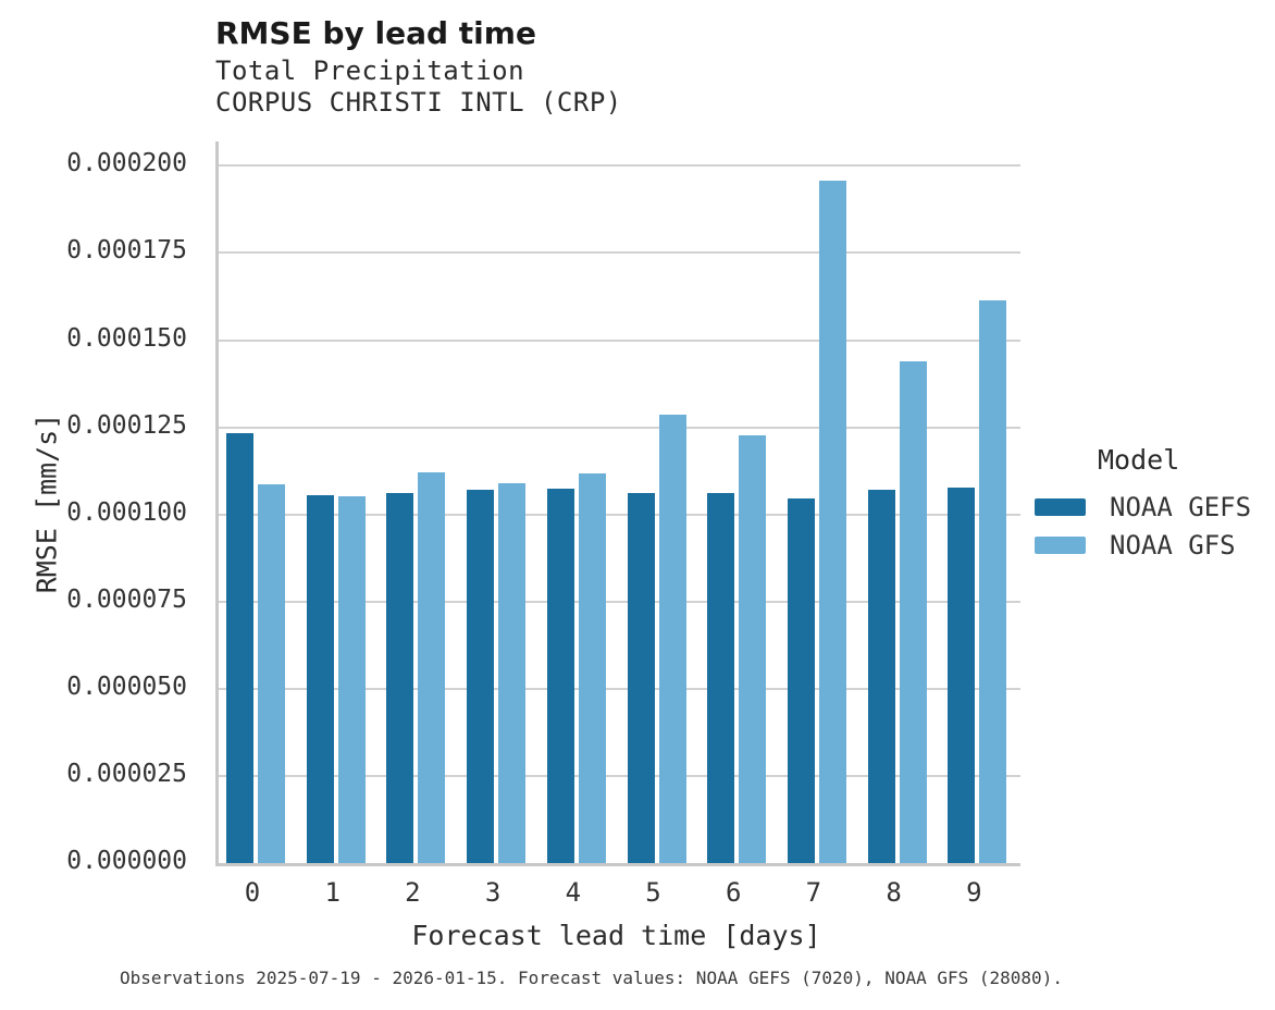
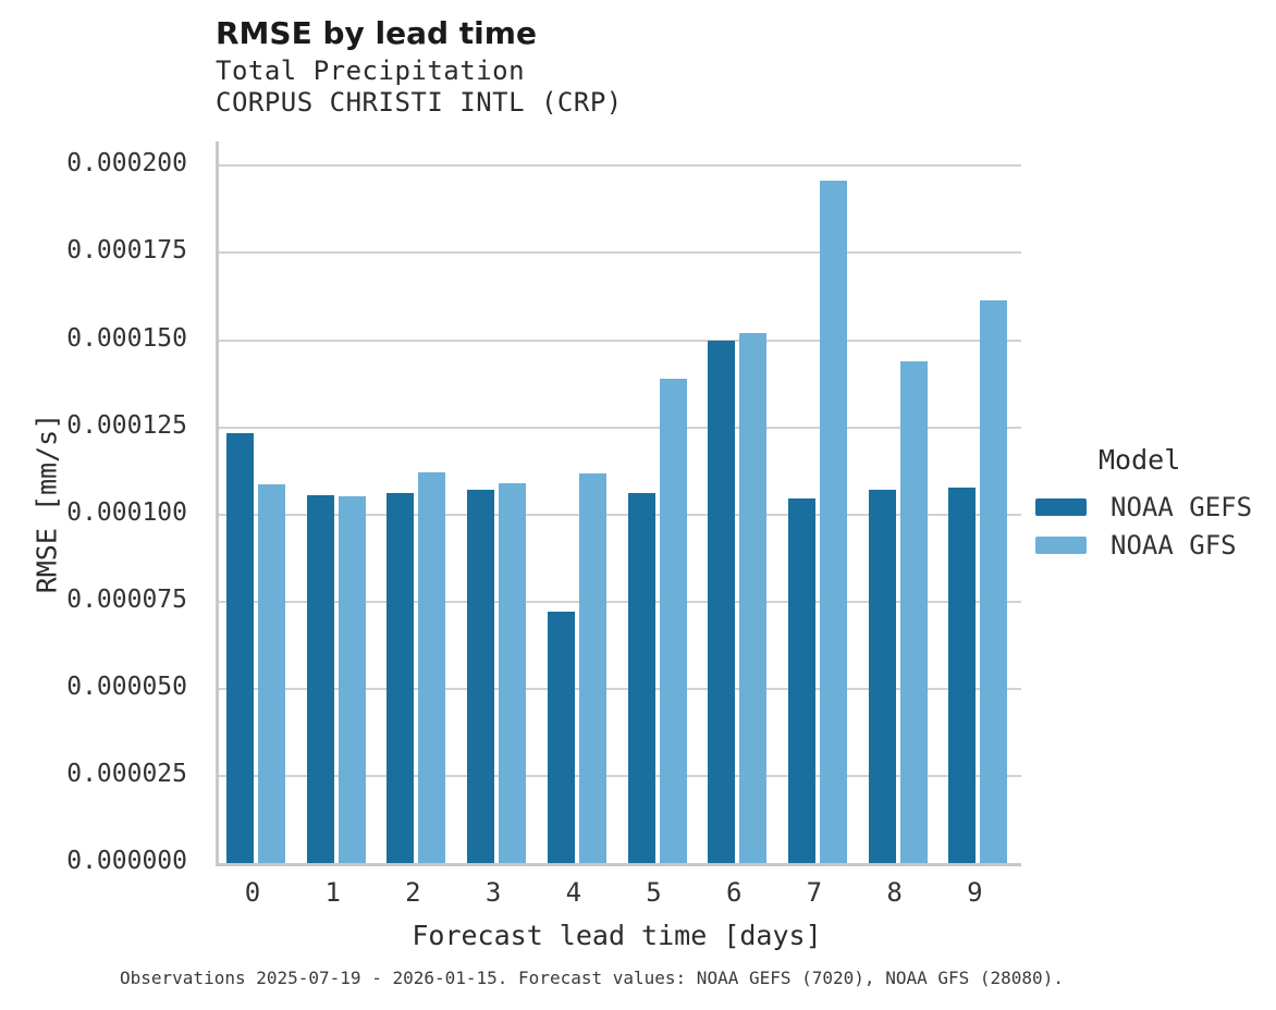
NOAA GEFS/4: 0.000107 -> 0.000072
NOAA GFS/5: 0.000129 -> 0.000139
NOAA GEFS/6: 0.000106 -> 0.000150
NOAA GFS/6: 0.000123 -> 0.000152
